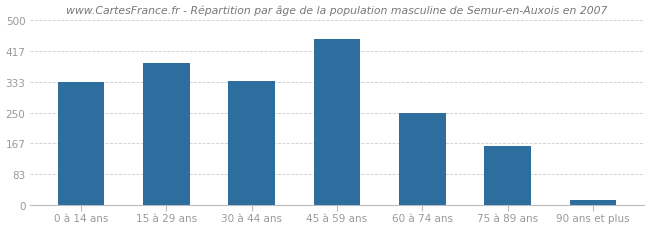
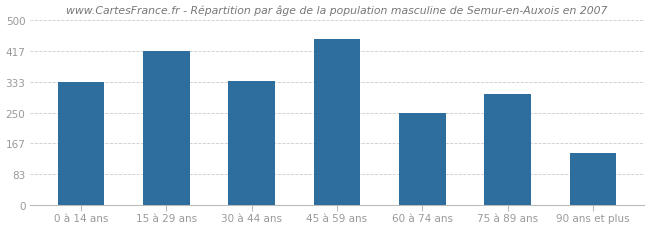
15 à 29 ans: 383 -> 415
75 à 89 ans: 160 -> 300
90 ans et plus: 15 -> 140
